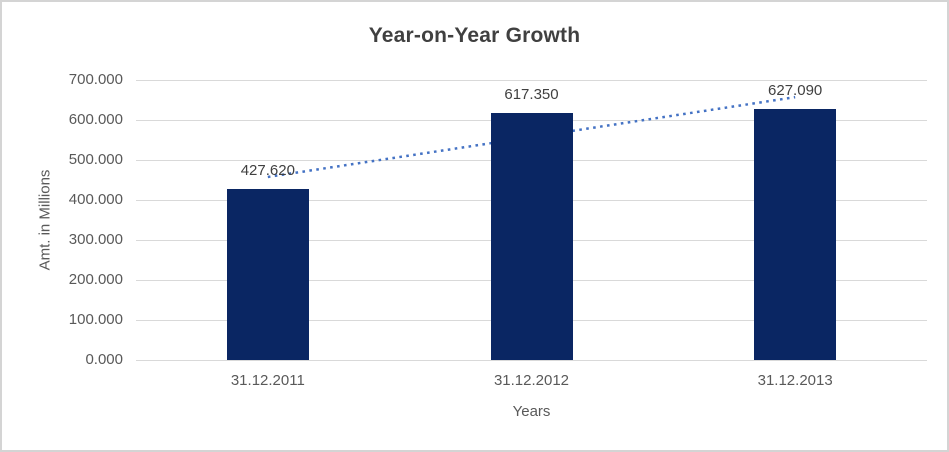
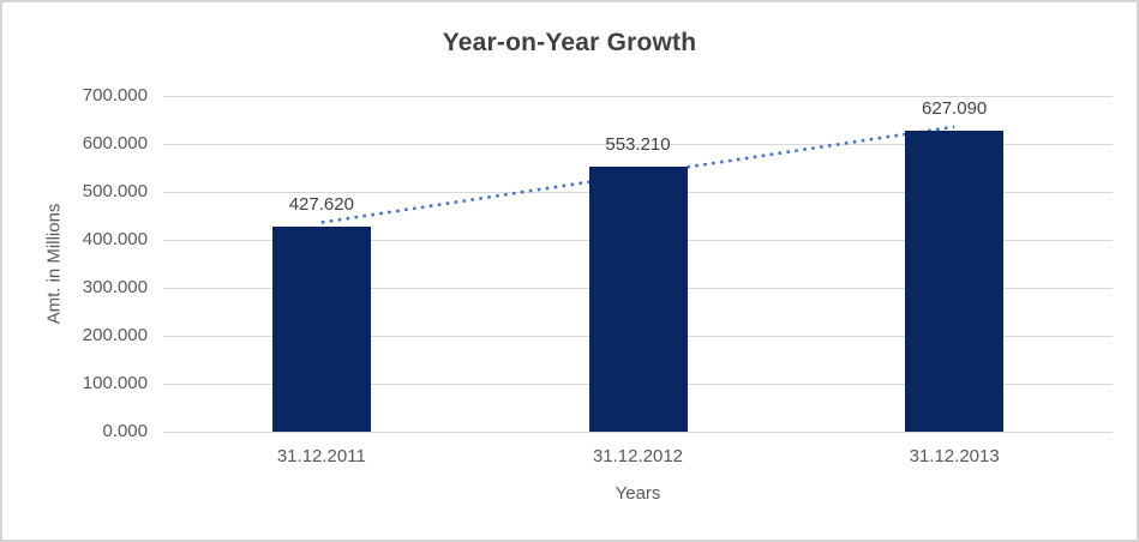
31.12.2012: 617.350 -> 553.210
